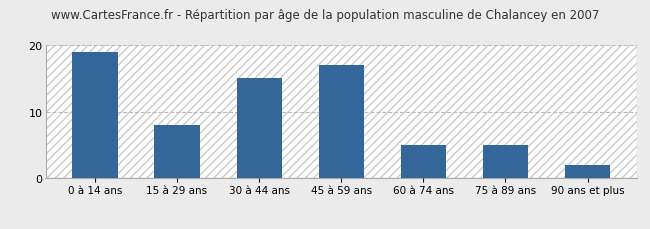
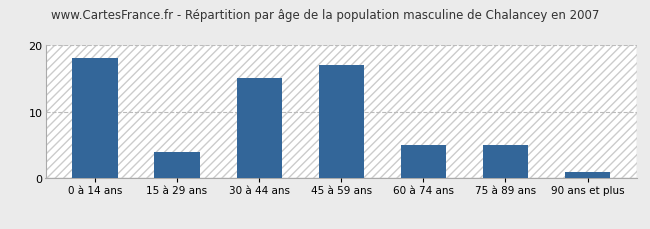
0 à 14 ans: 19 -> 18
15 à 29 ans: 8 -> 4
90 ans et plus: 2 -> 1
